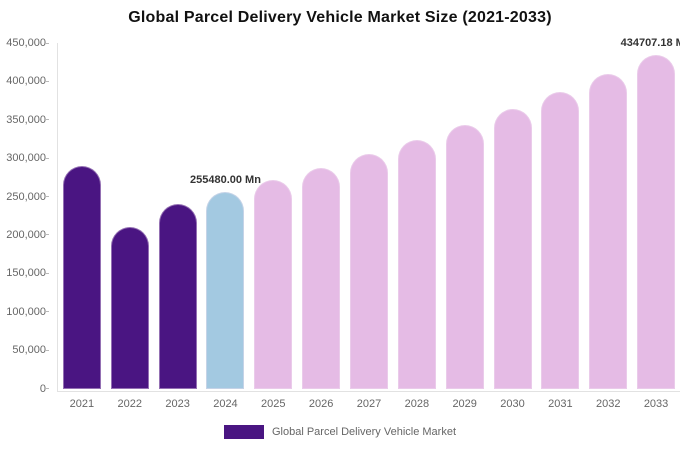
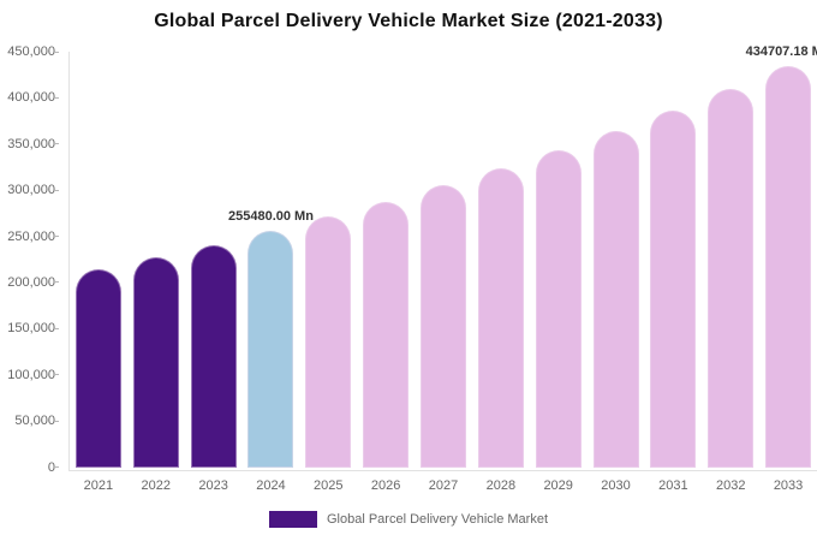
2021: 290000 -> 210000
2022: 210000 -> 230000
